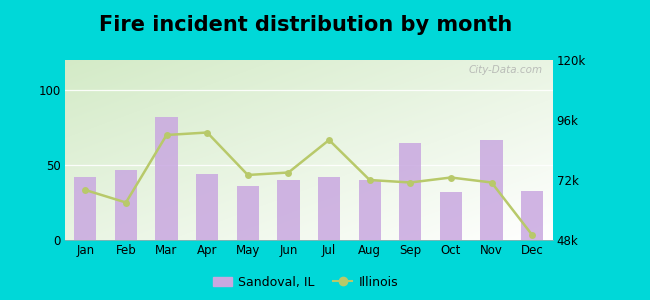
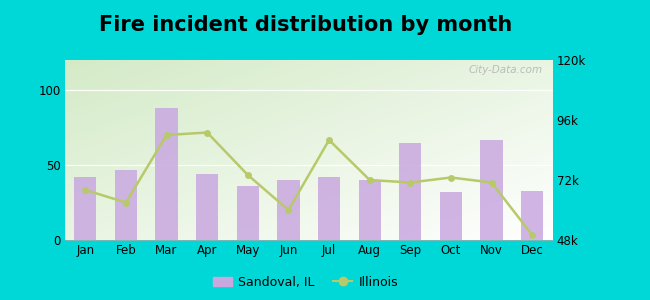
Sandoval, IL/Mar: 82 -> 88
Illinois/Jun: 75k -> 60k
